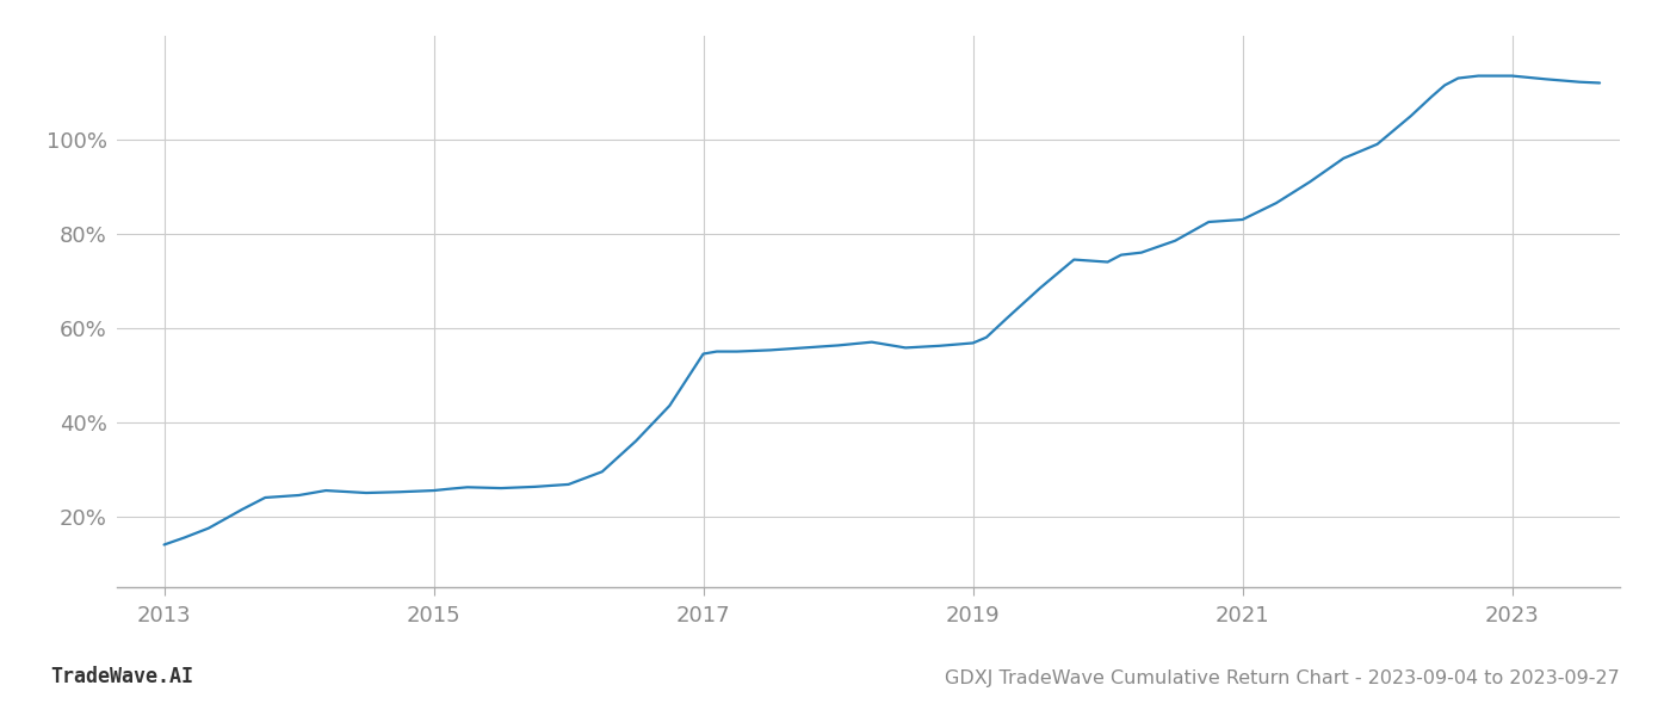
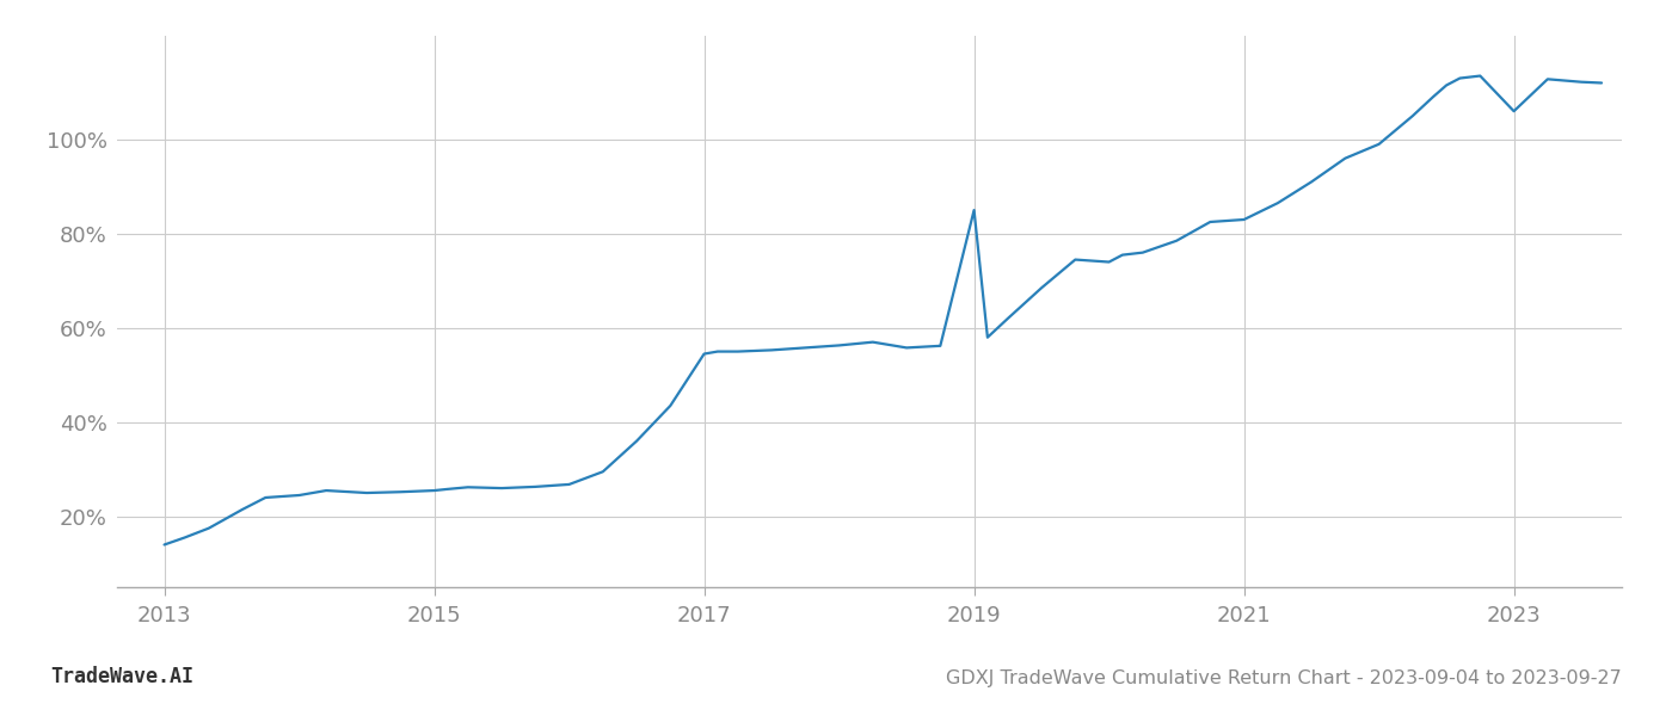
2019: 56.8% -> 85.0%
2023: 113.5% -> 106.0%
